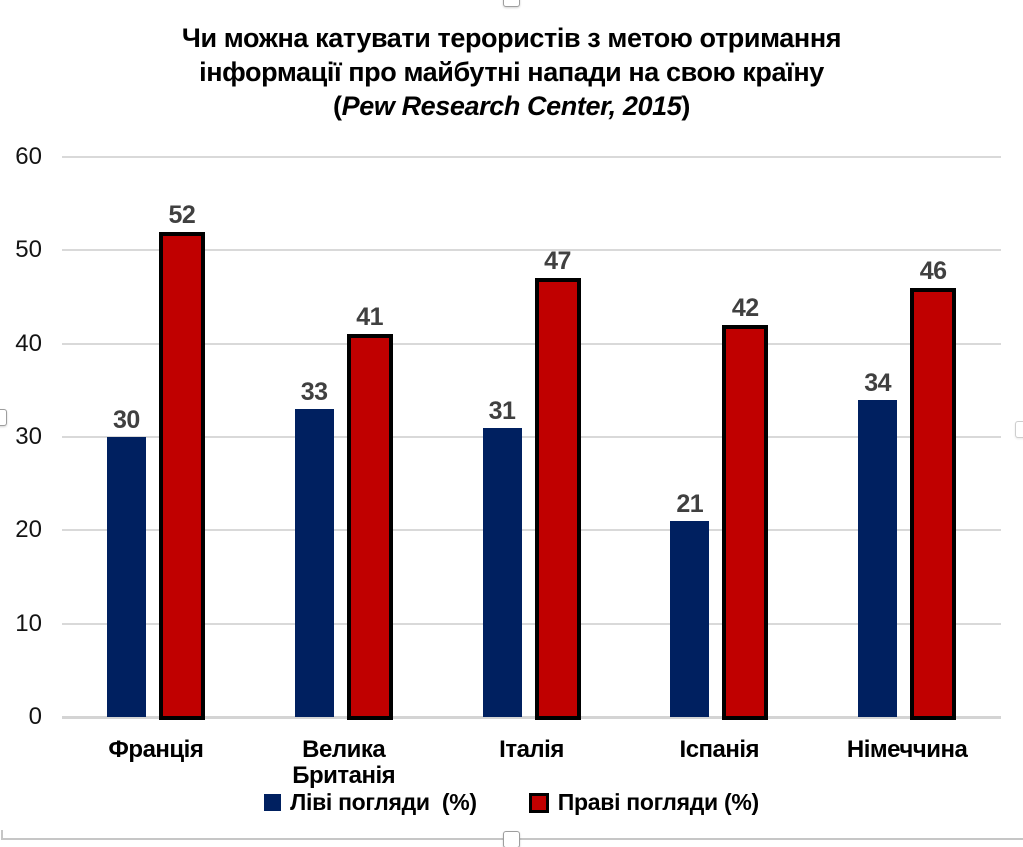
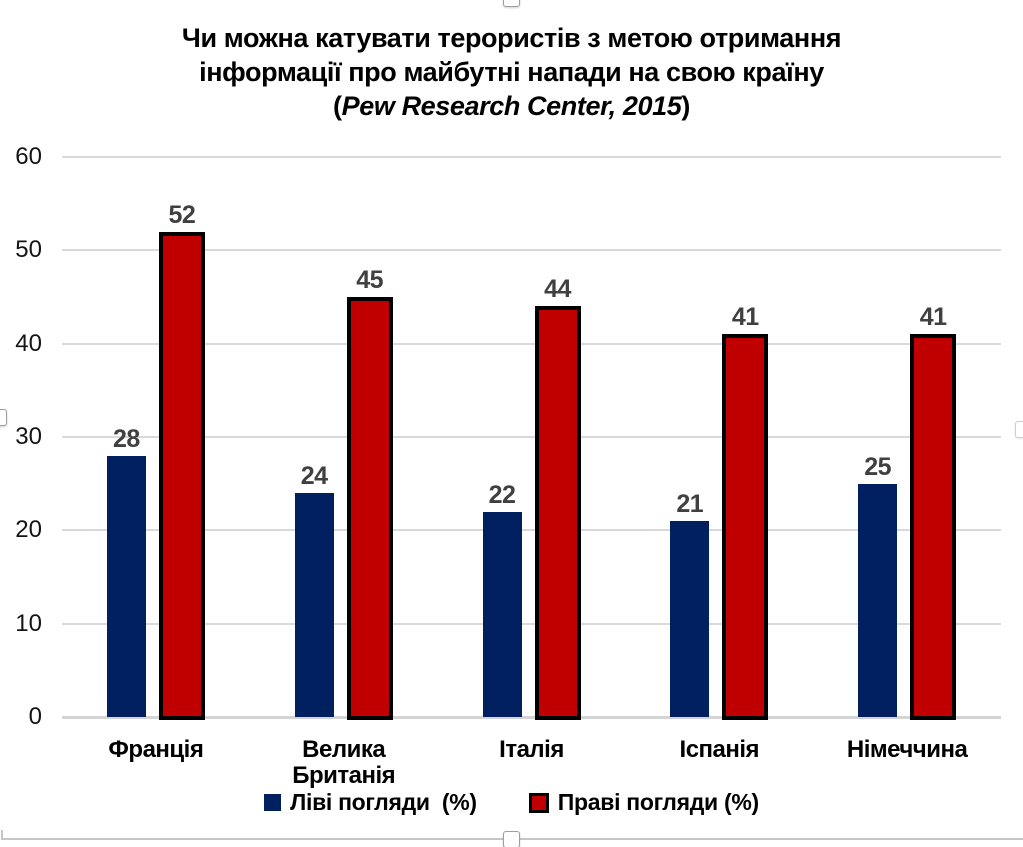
Ліві погляди (%)/Франція: 30 -> 28
Ліві погляди (%)/Велика Британія: 33 -> 24
Праві погляди (%)/Велика Британія: 41 -> 45
Ліві погляди (%)/Італія: 31 -> 22
Праві погляди (%)/Італія: 47 -> 44
Праві погляди (%)/Іспанія: 42 -> 41
Ліві погляди (%)/Німеччина: 34 -> 25
Праві погляди (%)/Німеччина: 46 -> 41
